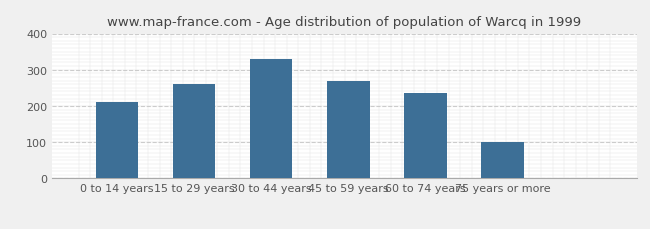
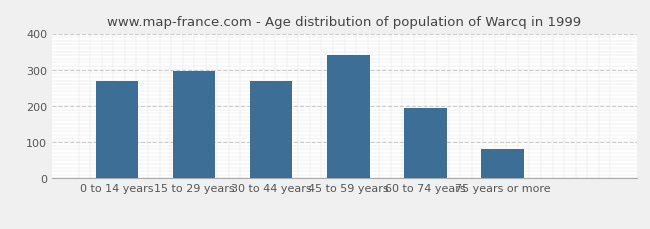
0 to 14 years: 210 -> 268
15 to 29 years: 260 -> 297
30 to 44 years: 330 -> 270
45 to 59 years: 270 -> 341
60 to 74 years: 235 -> 194
75 years or more: 100 -> 80
